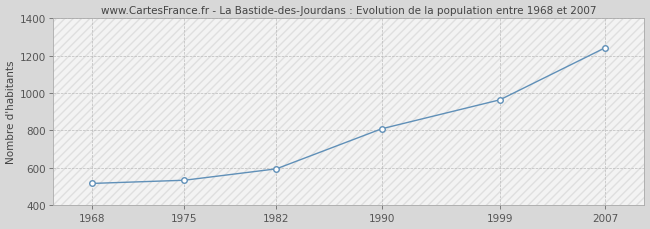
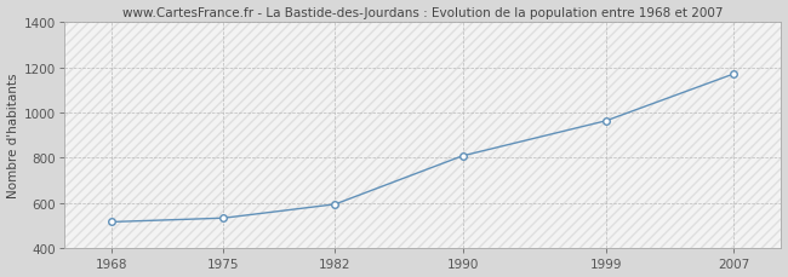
2007: 1240 -> 1170
